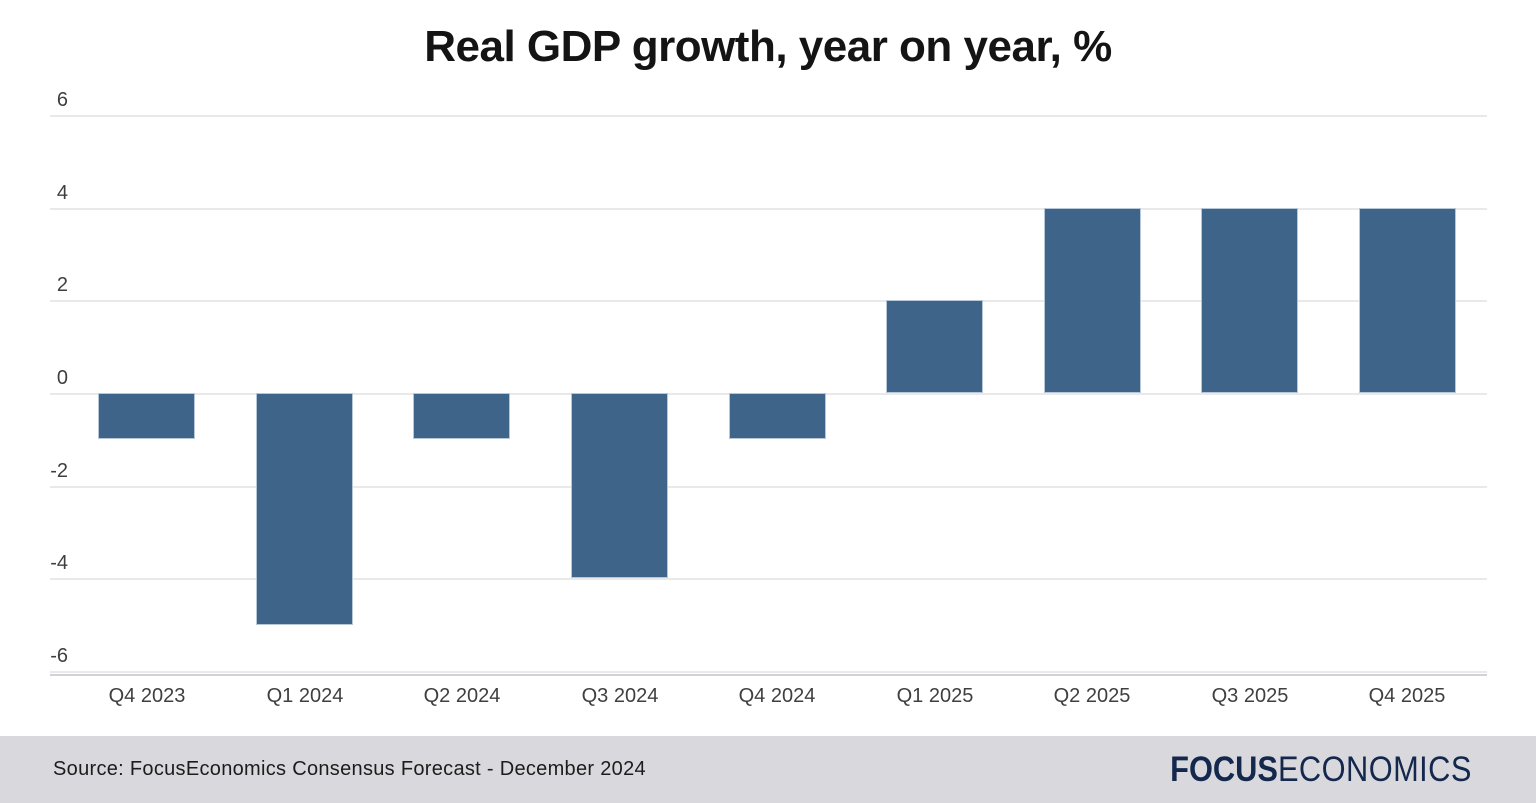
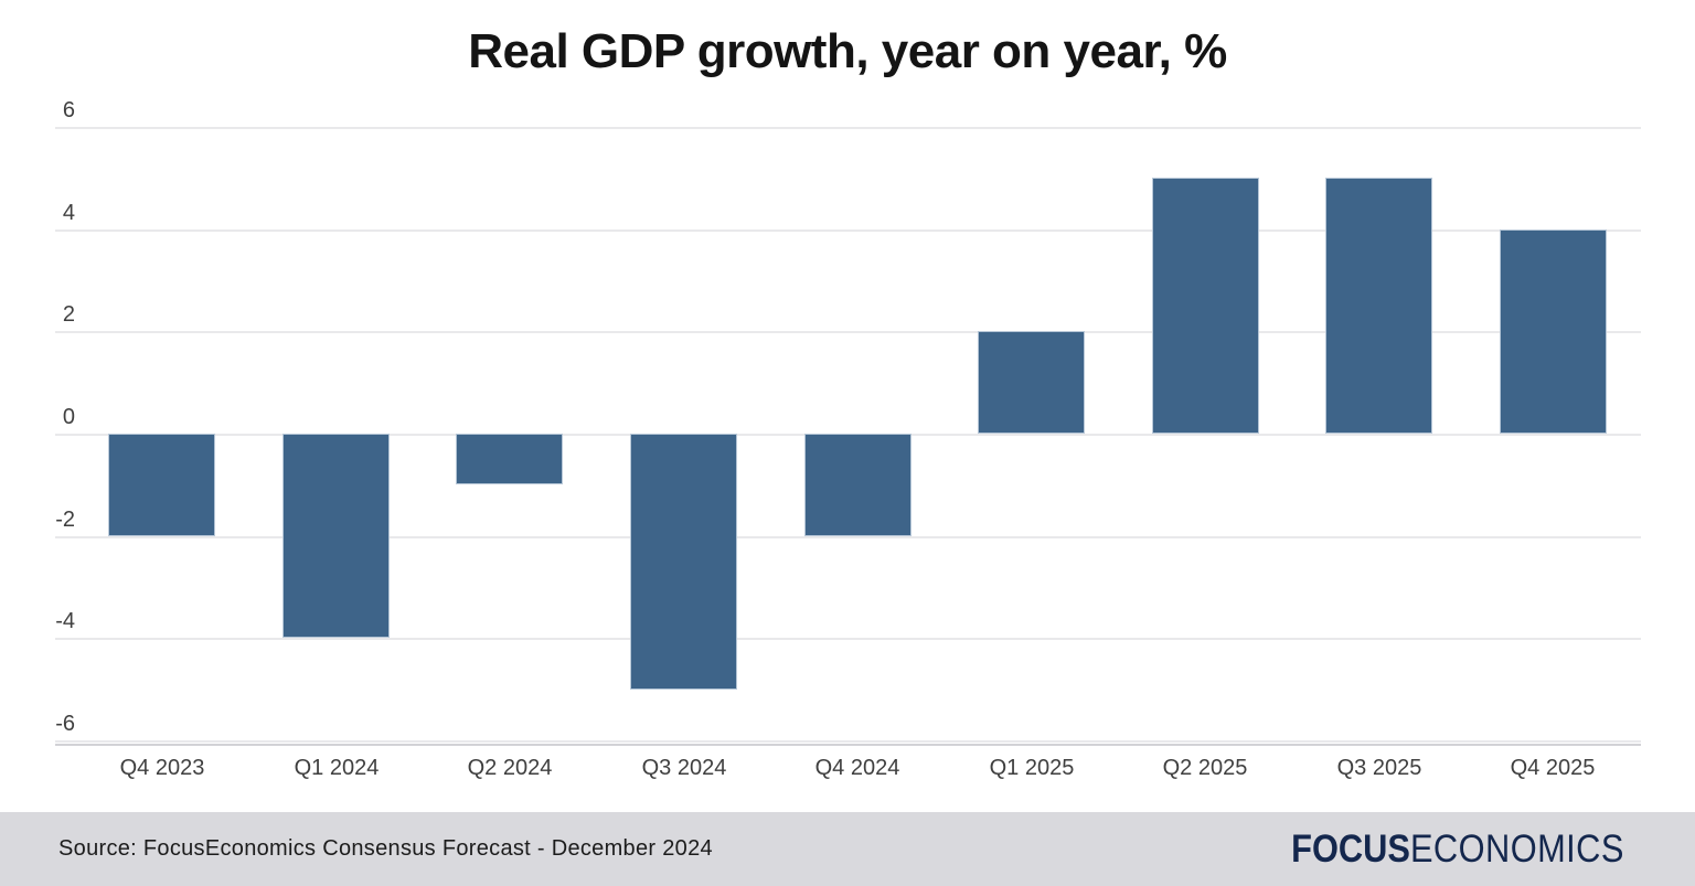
Q4 2023: -1 -> -2
Q1 2024: -5 -> -4
Q3 2024: -4 -> -5
Q4 2024: -1 -> -2
Q2 2025: 4 -> 5
Q3 2025: 4 -> 5
